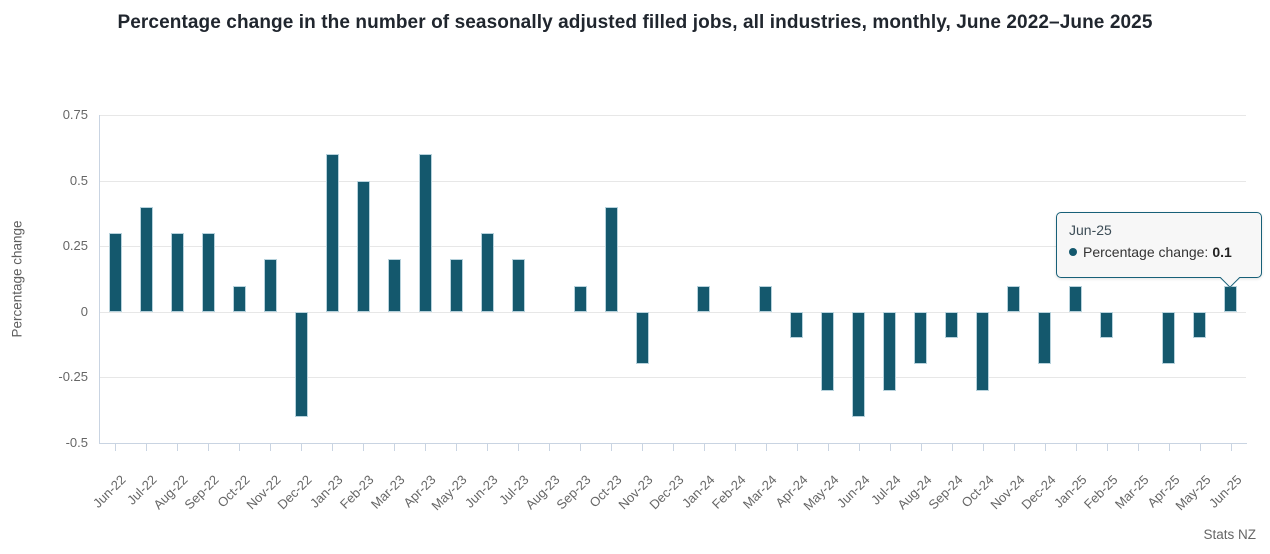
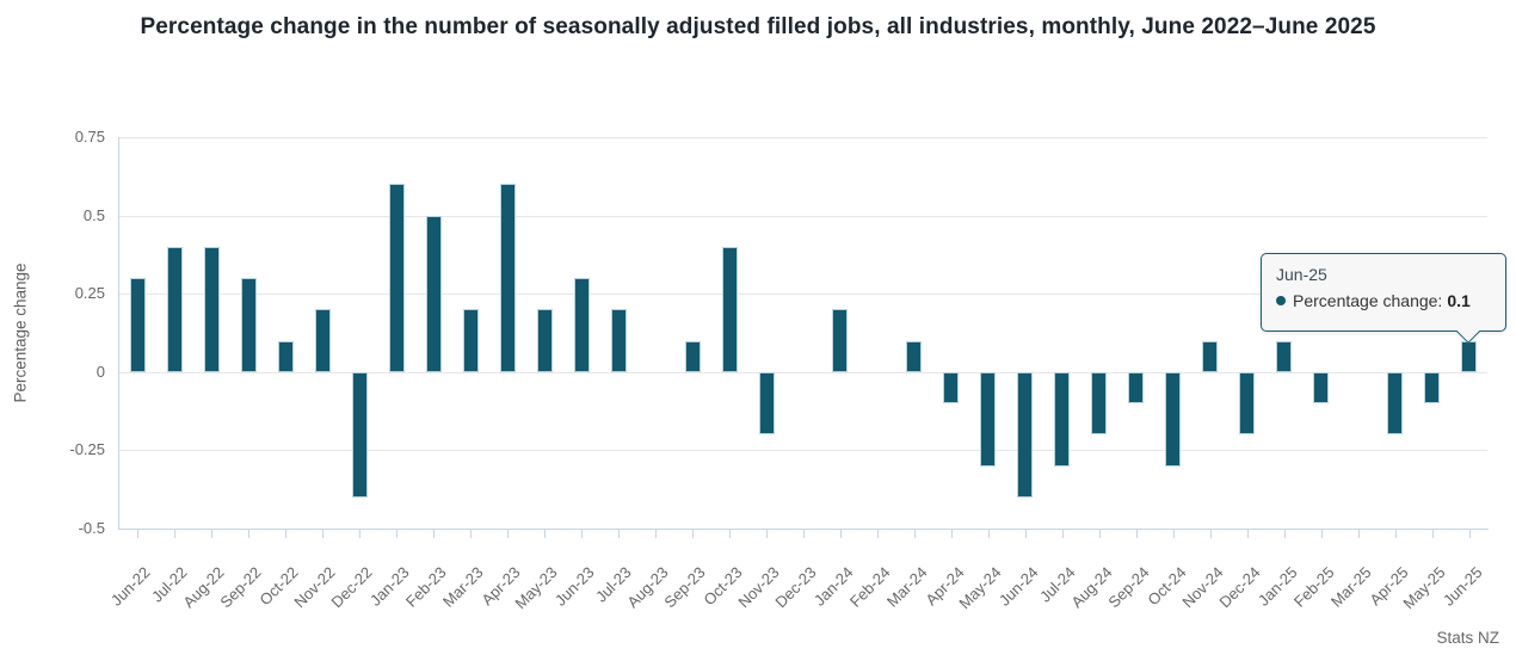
Aug-22: 0.3 -> 0.4
Jan-24: 0.1 -> 0.2
